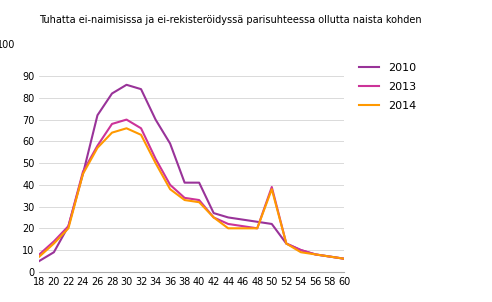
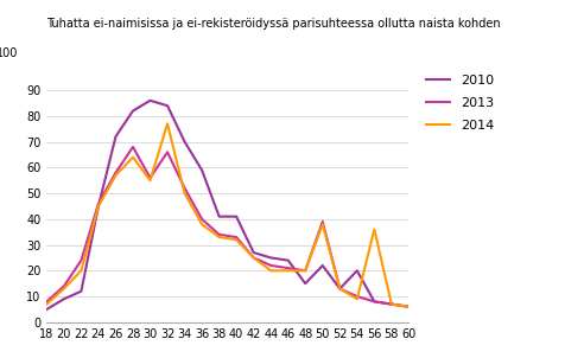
2010/22: 21 -> 12
2013/22: 21 -> 24
2013/30: 70 -> 56
2014/30: 66 -> 55
2014/32: 63 -> 77
2010/48: 23 -> 15
2010/54: 10 -> 20
2014/56: 8 -> 36
